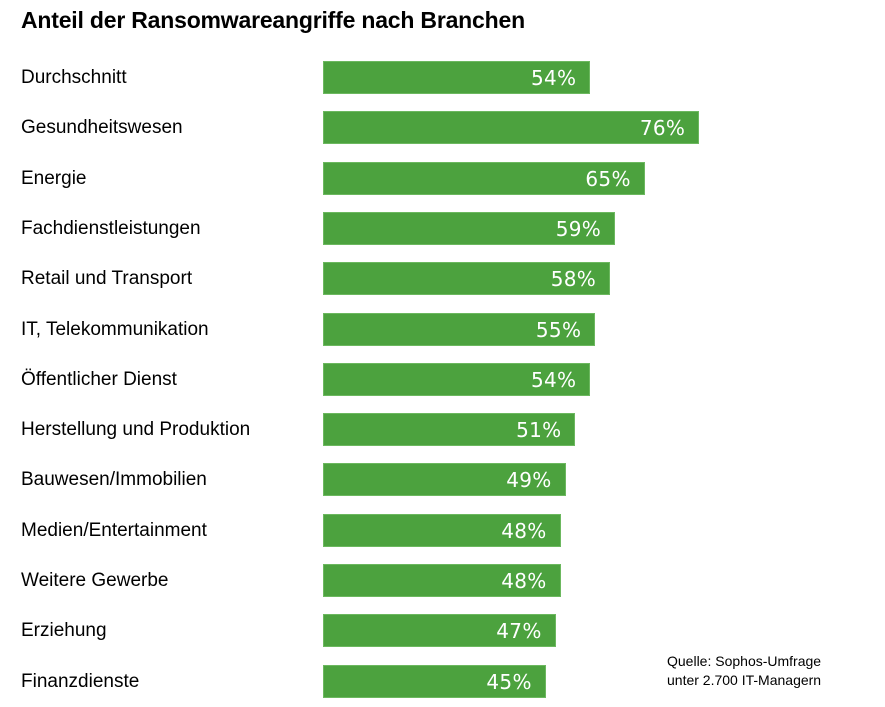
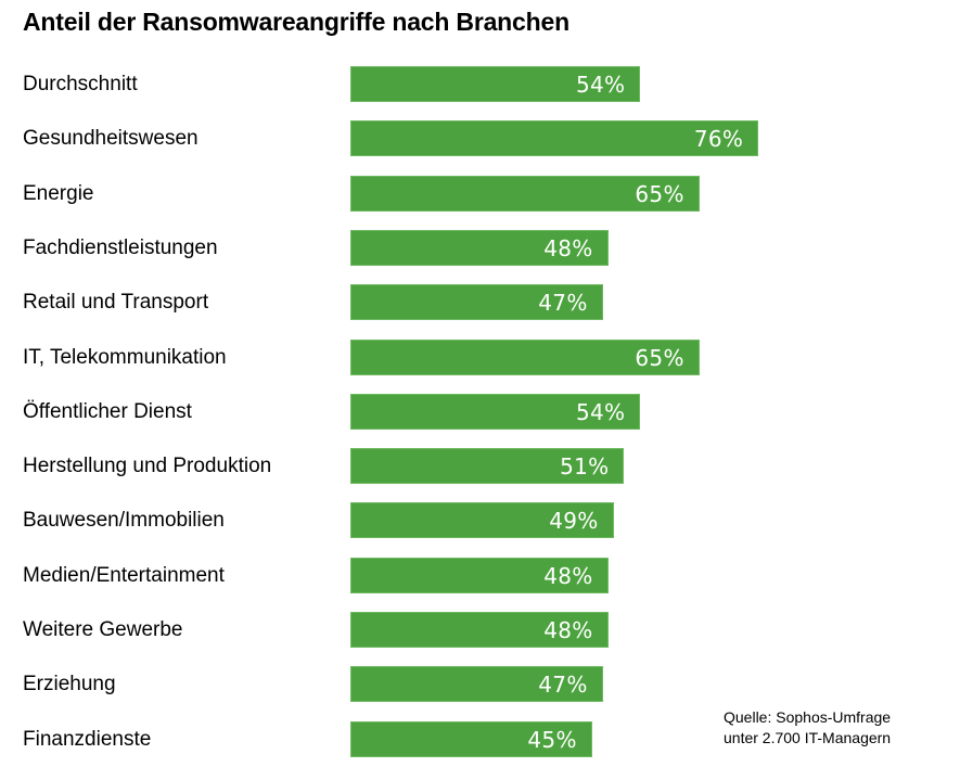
Fachdienstleistungen: 59% -> 48%
Retail und Transport: 58% -> 47%
IT, Telekommunikation: 55% -> 65%
